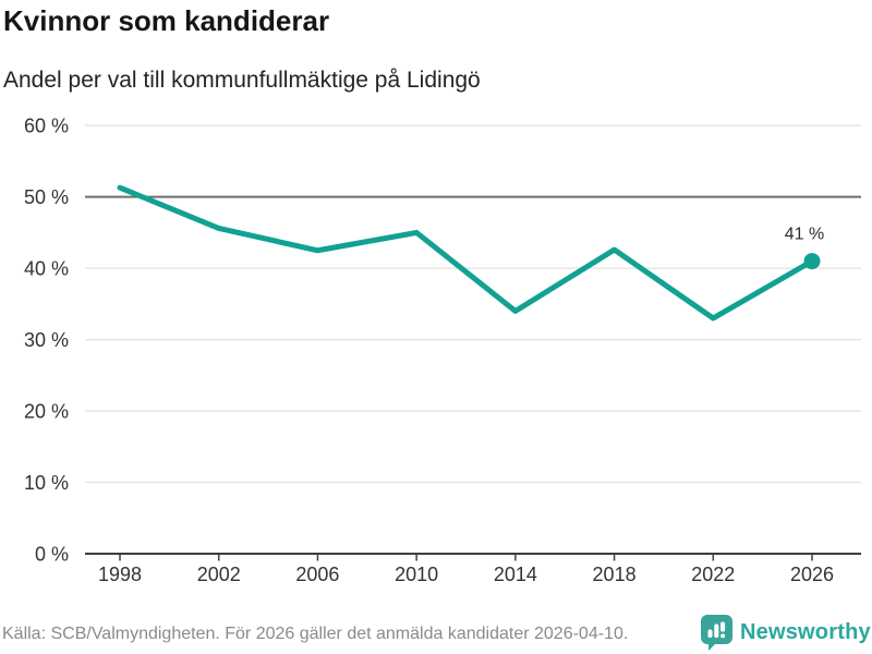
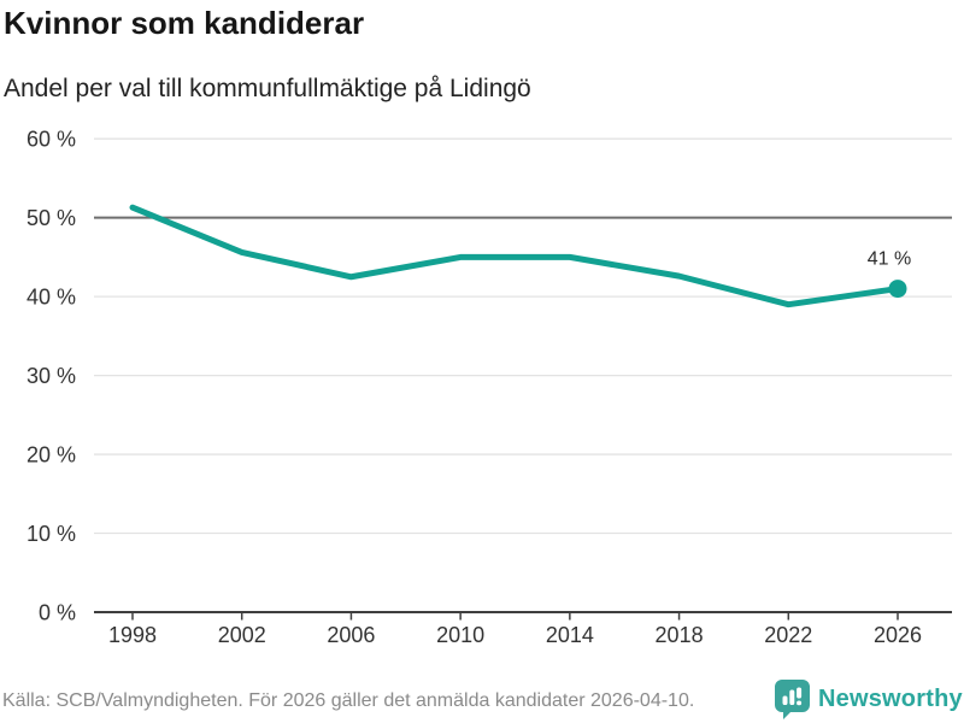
2014: 34% -> 45%
2022: 33% -> 39%
